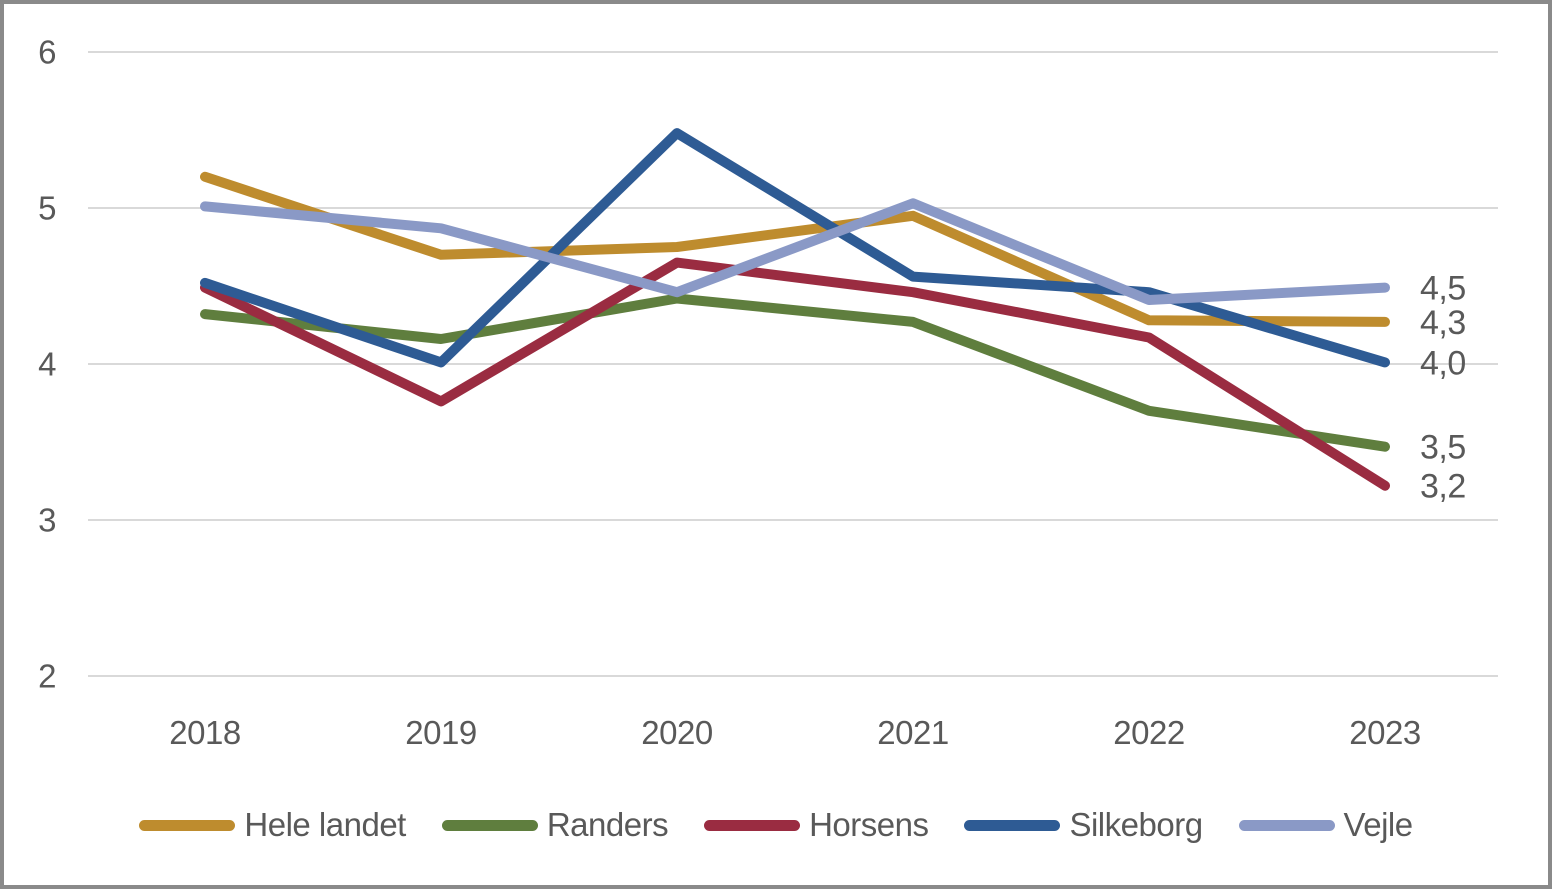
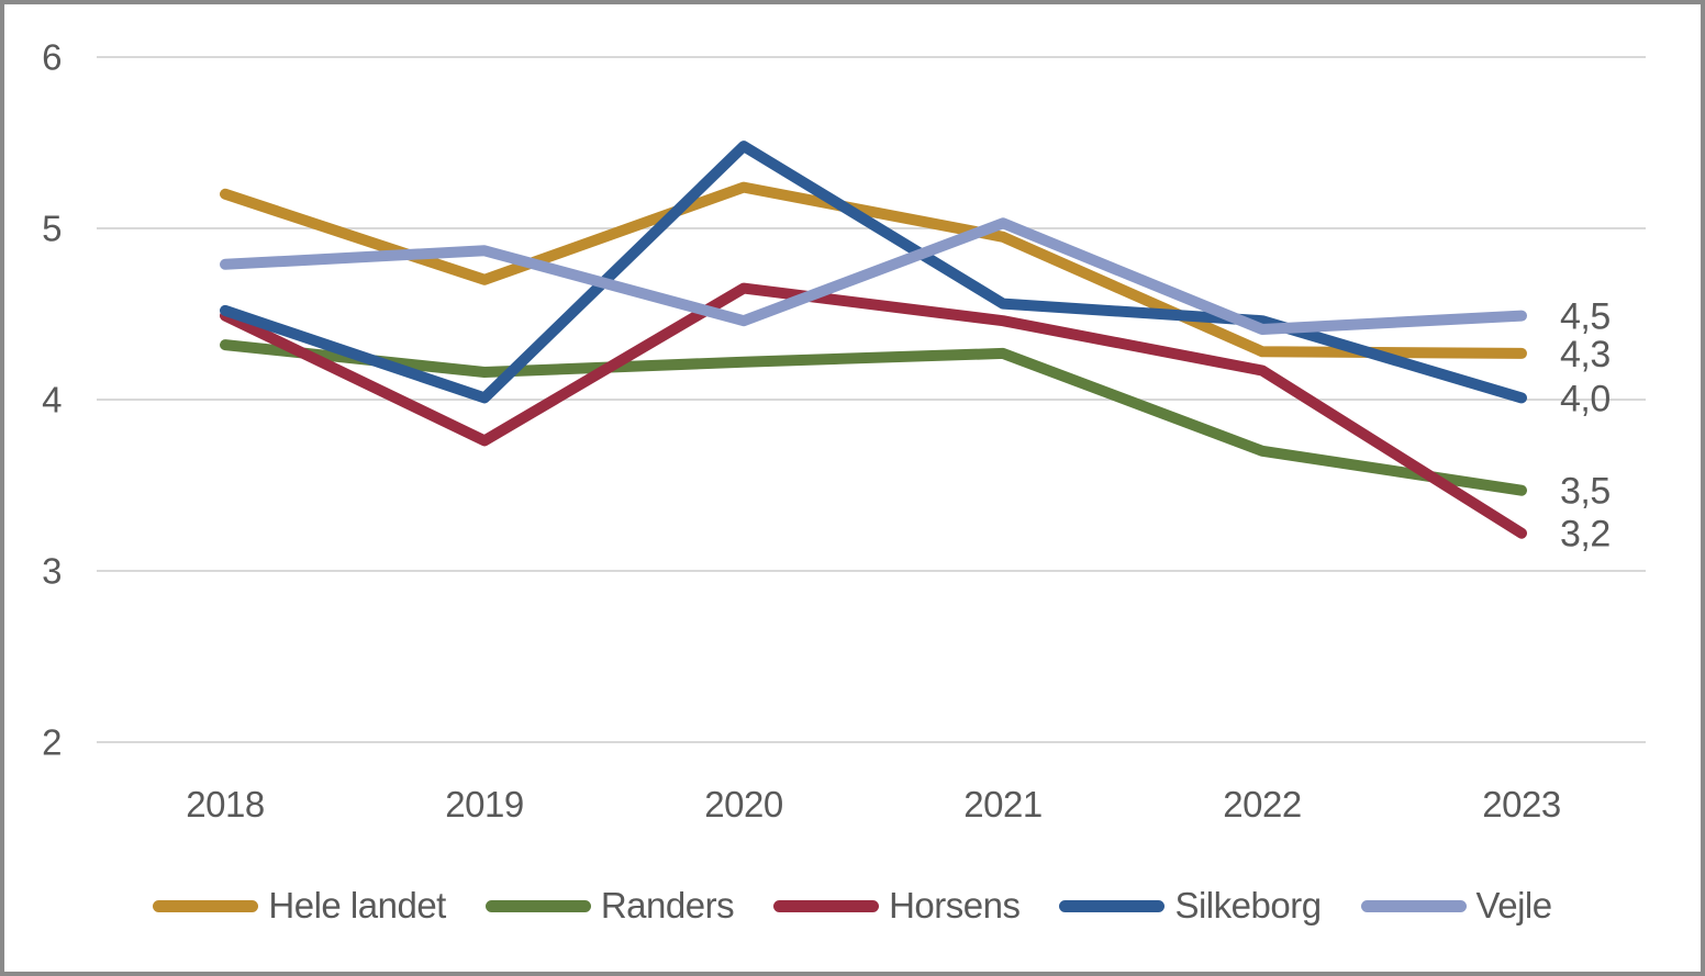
Vejle/2018: 5.01 -> 4.79
Hele landet/2020: 4.75 -> 5.24
Randers/2020: 4.42 -> 4.22
